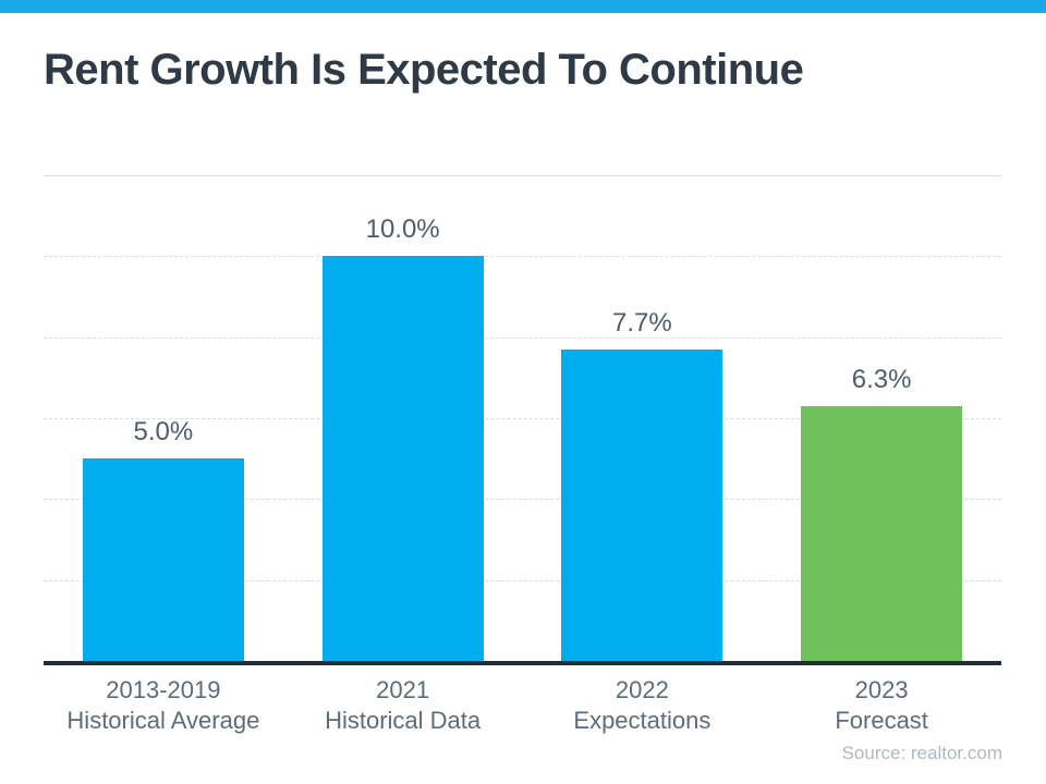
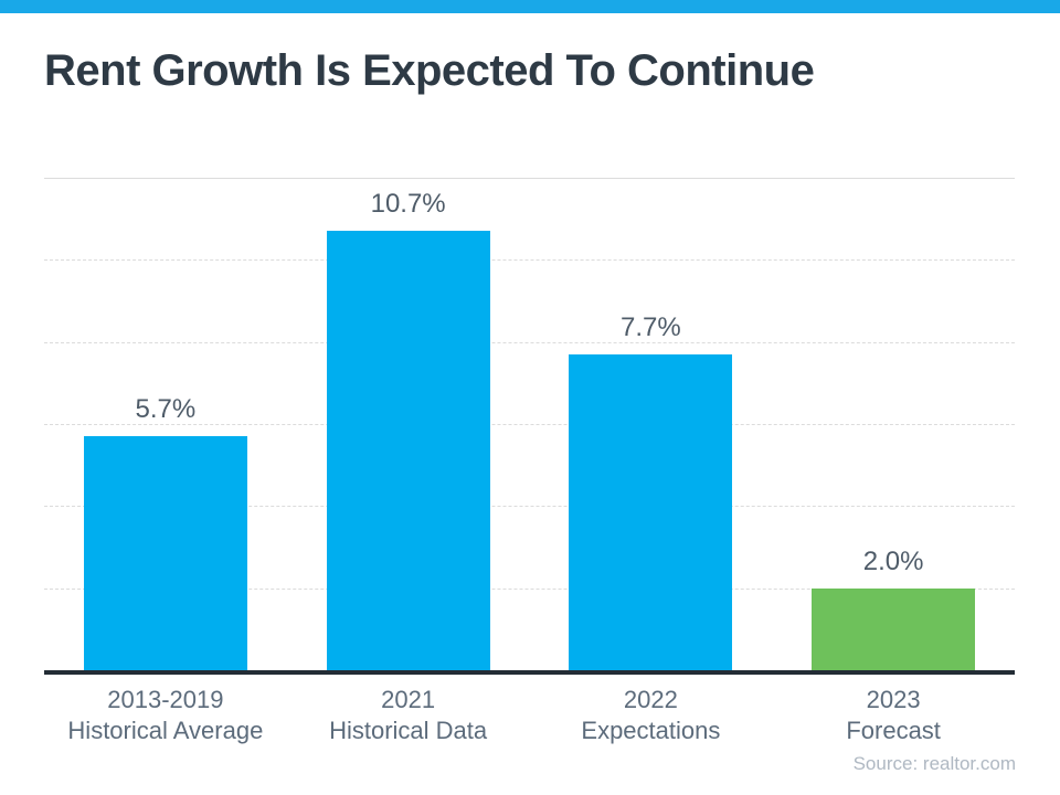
2013-2019 Historical Average: 5.0% -> 5.7%
2021 Historical Data: 10.0% -> 10.7%
2023 Forecast: 6.3% -> 2.0%
